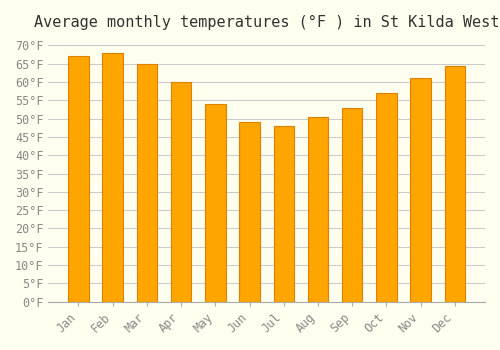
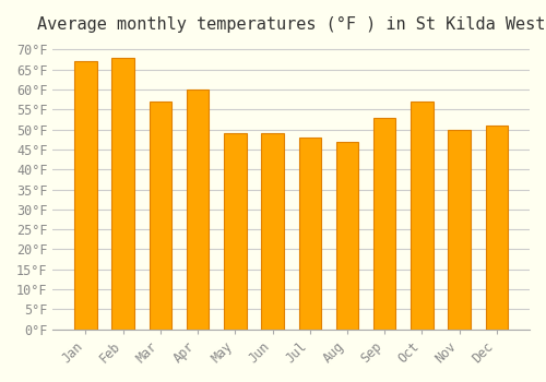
Mar: 65.0°F -> 57.0°F
May: 54.0°F -> 49.0°F
Aug: 50.5°F -> 47.0°F
Nov: 61.0°F -> 50.0°F
Dec: 64.5°F -> 51.0°F
